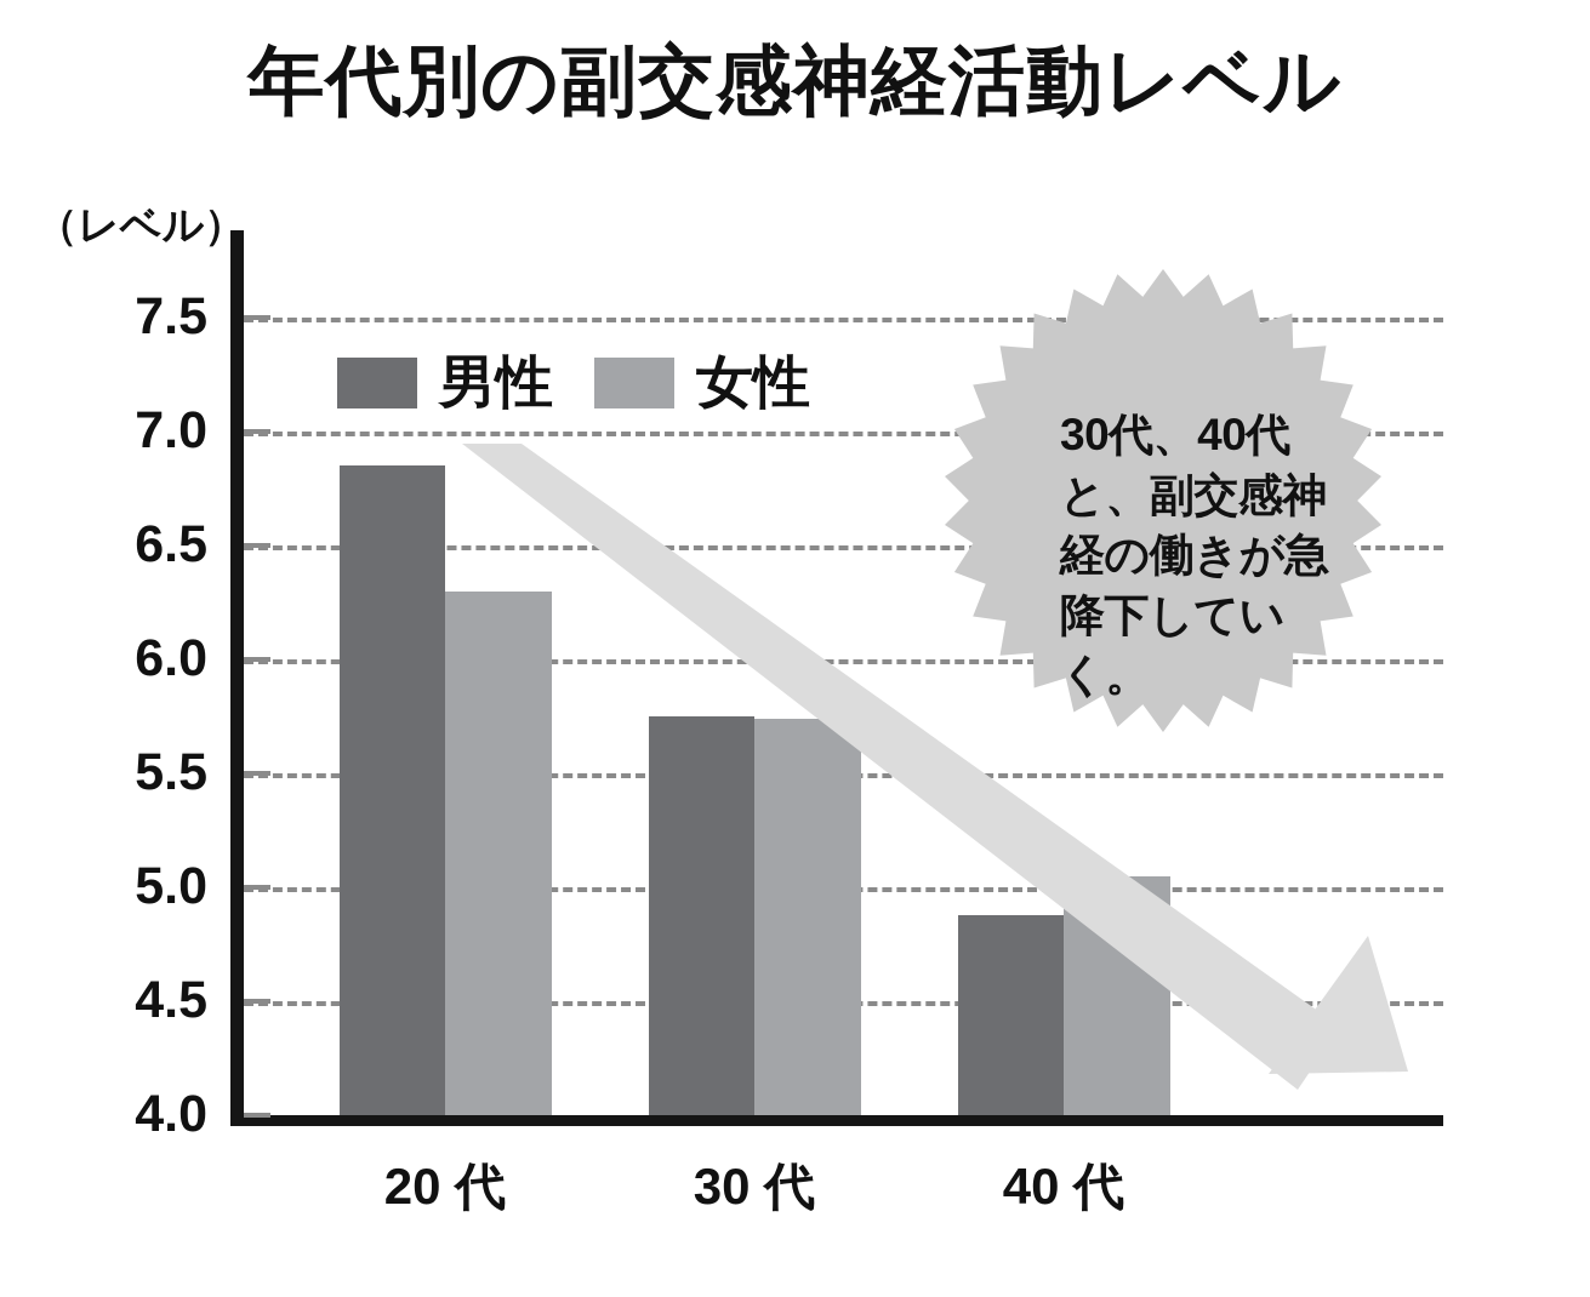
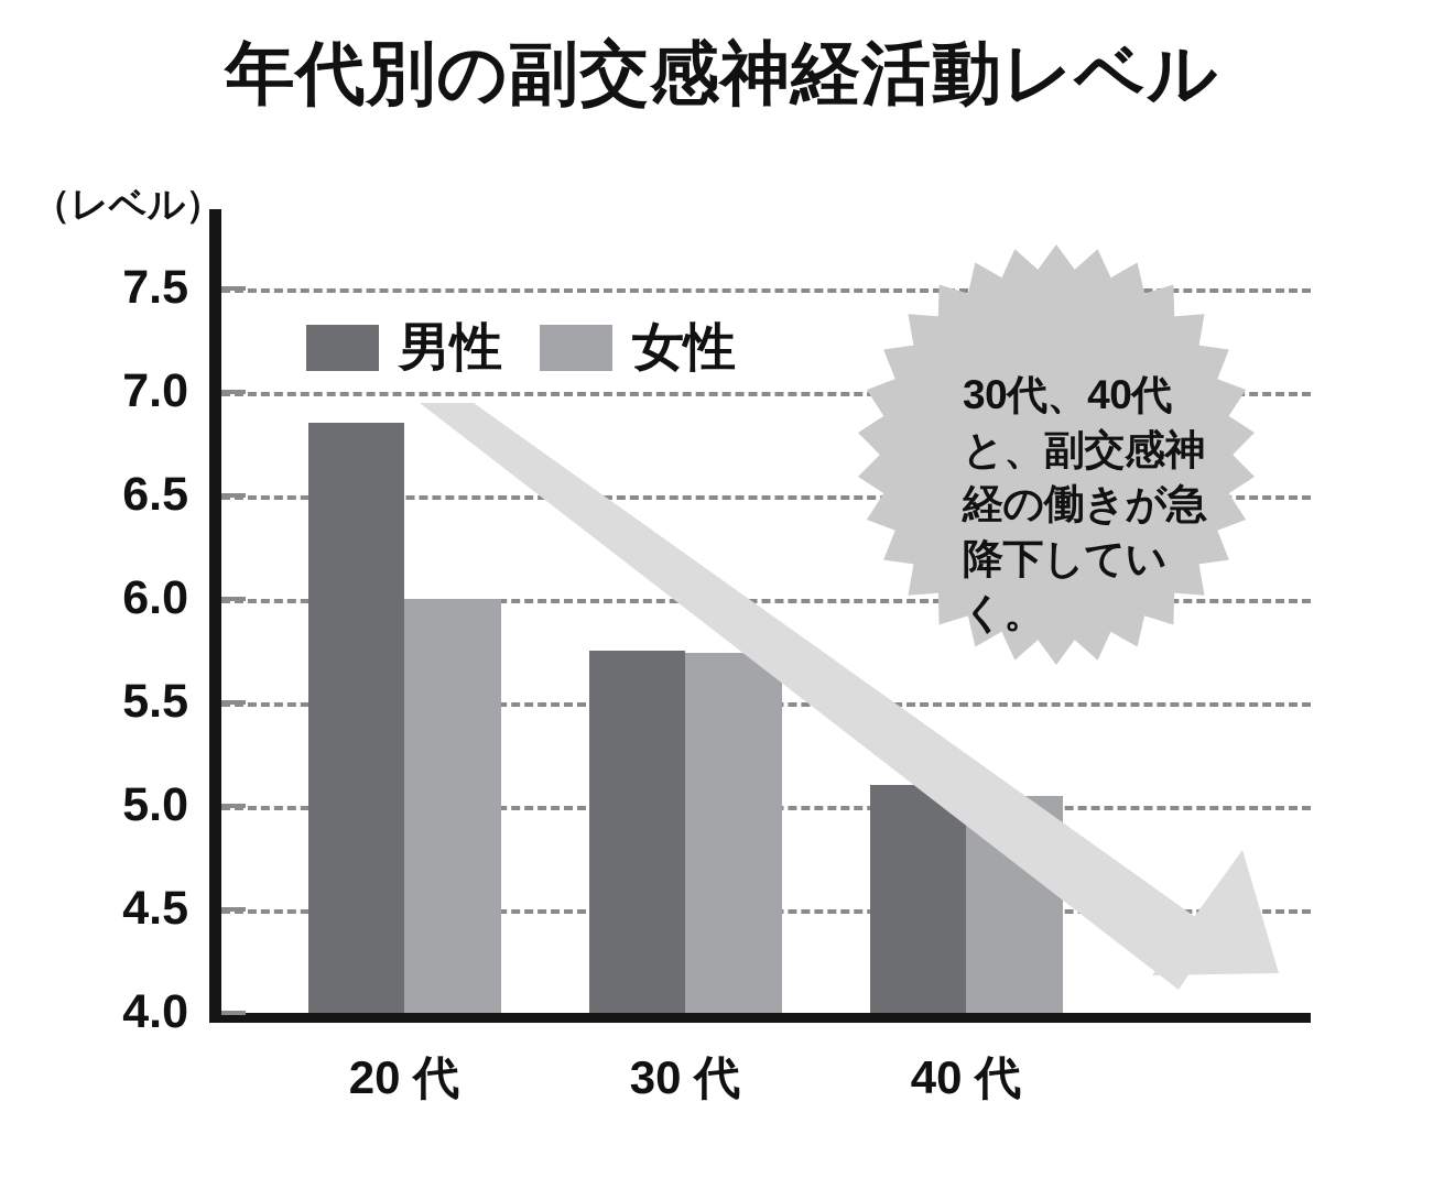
女性/20 代: 6.30 -> 6.00
男性/40 代: 4.88 -> 5.10
